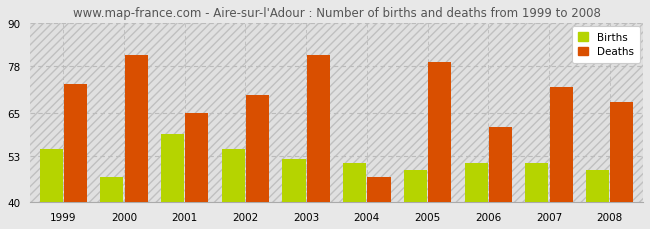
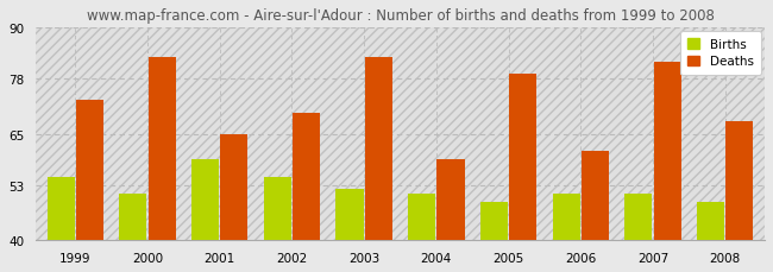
Births/2000: 47 -> 51
Deaths/2000: 81 -> 83
Deaths/2003: 81 -> 83
Deaths/2004: 47 -> 59
Deaths/2007: 72 -> 82
